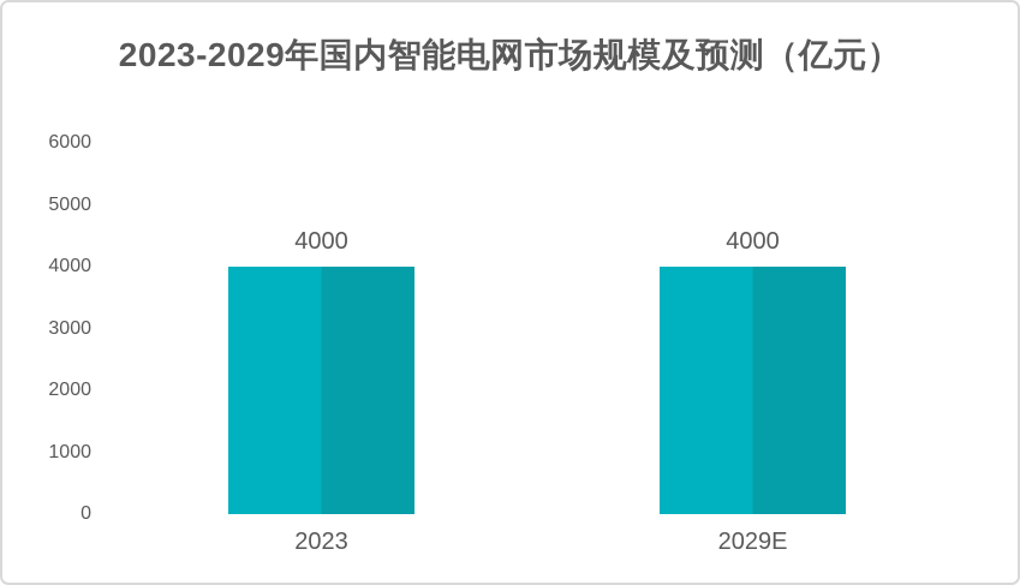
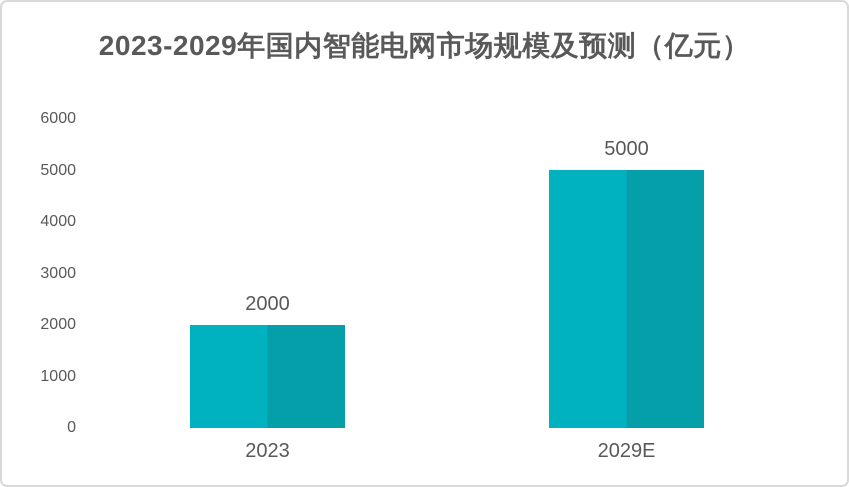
2023: 4000 -> 2000
2029E: 4000 -> 5000
